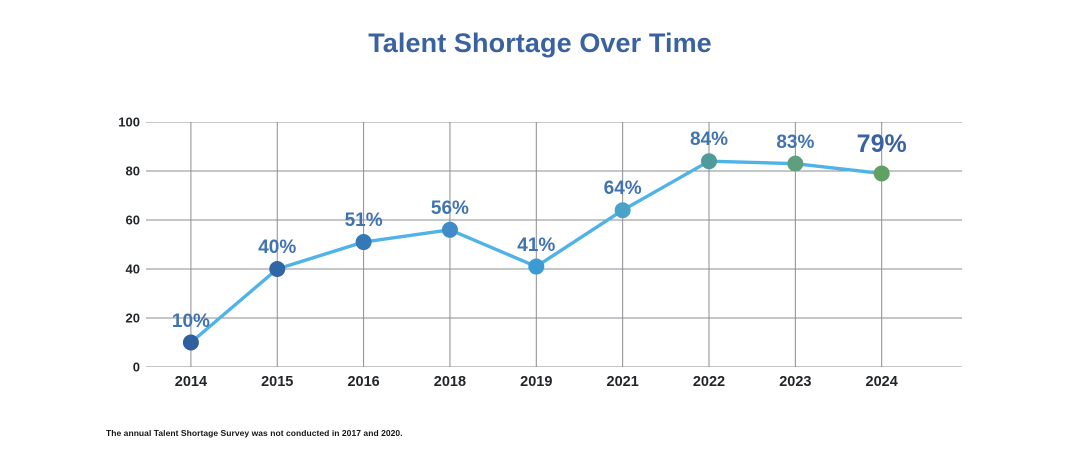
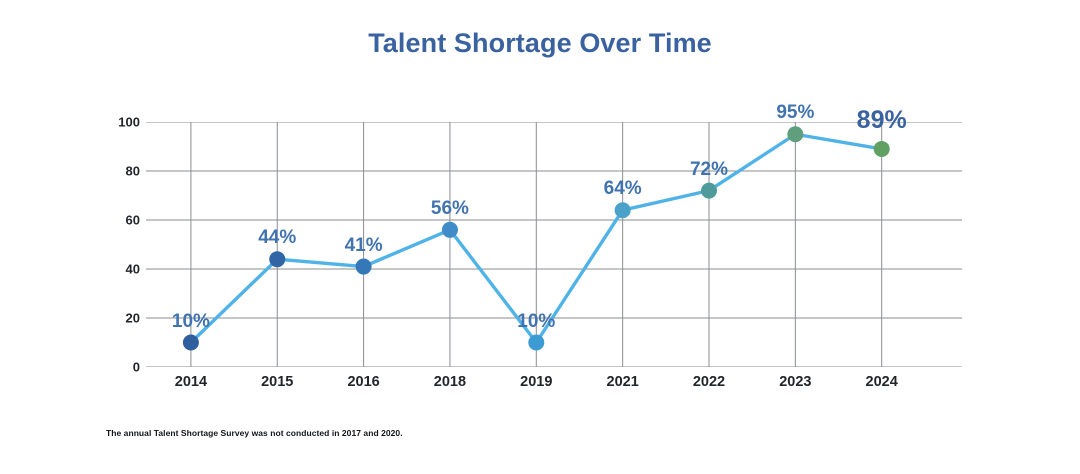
2015: 40% -> 44%
2016: 51% -> 41%
2019: 41% -> 10%
2022: 84% -> 72%
2023: 83% -> 95%
2024: 79% -> 89%
